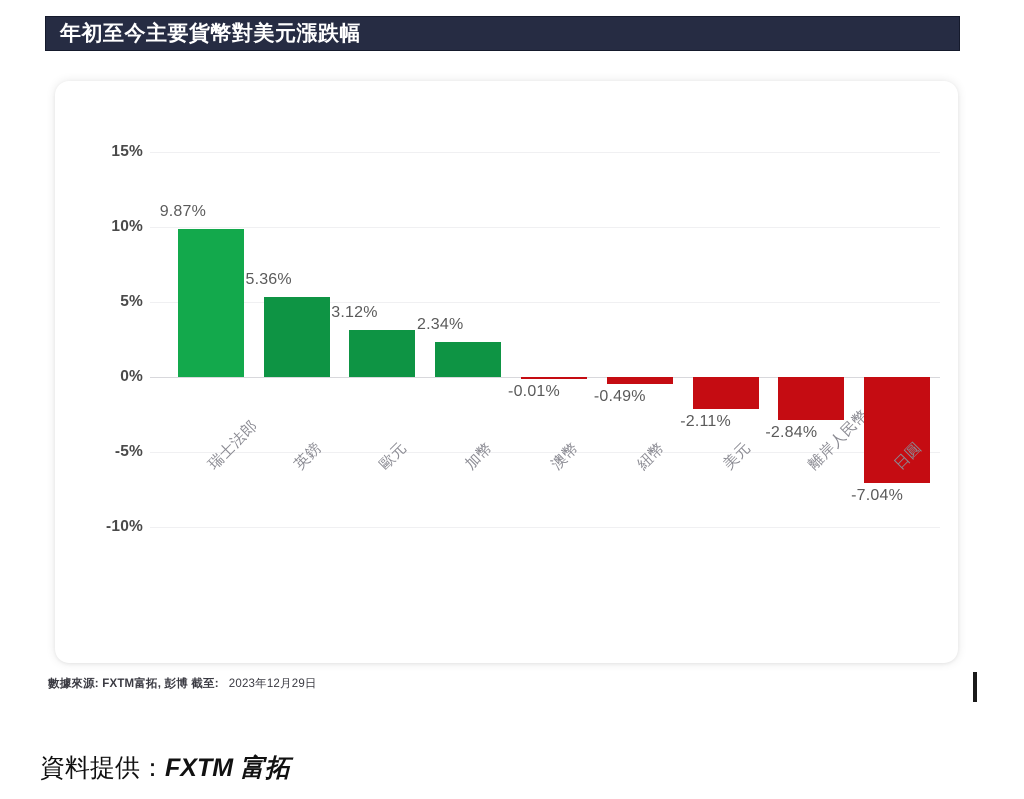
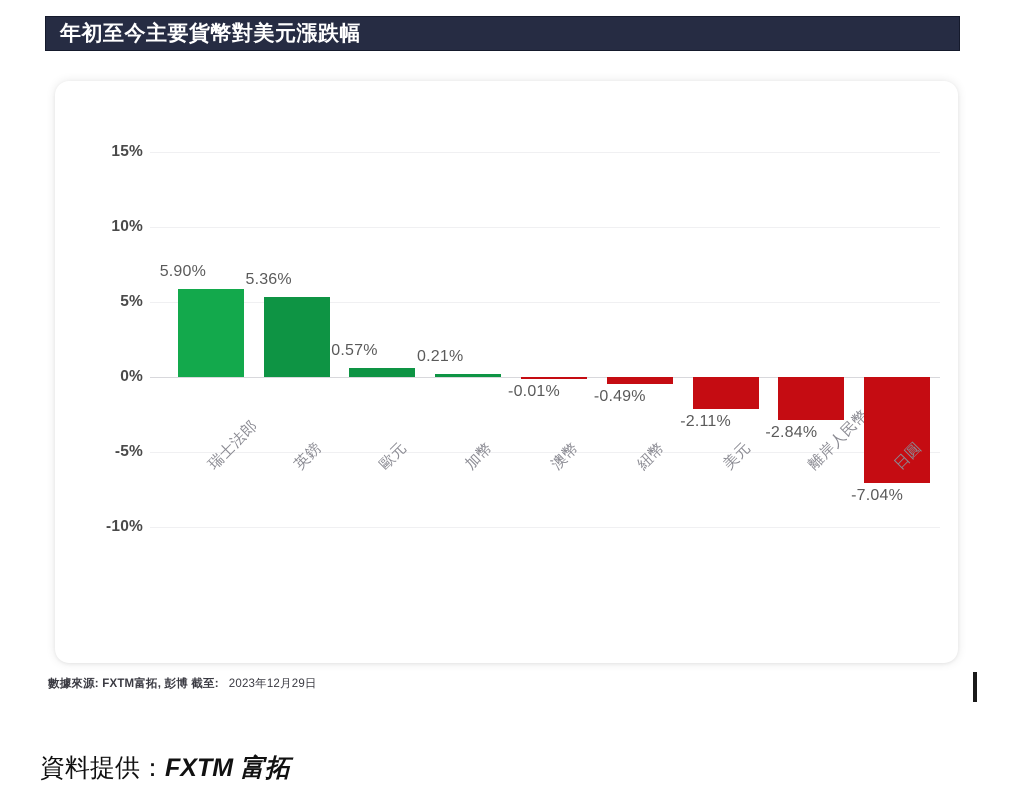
瑞士法郎: 9.87% -> 5.90%
歐元: 3.12% -> 0.57%
加幣: 2.34% -> 0.21%
